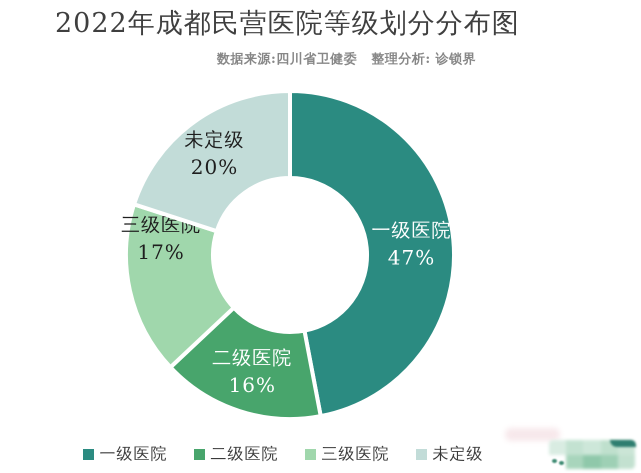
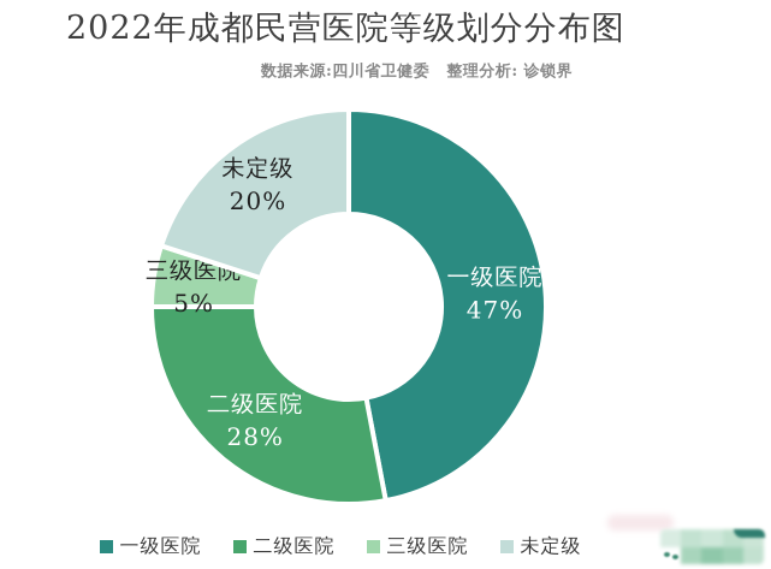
二级医院: 16% -> 28%
三级医院: 17% -> 5%
